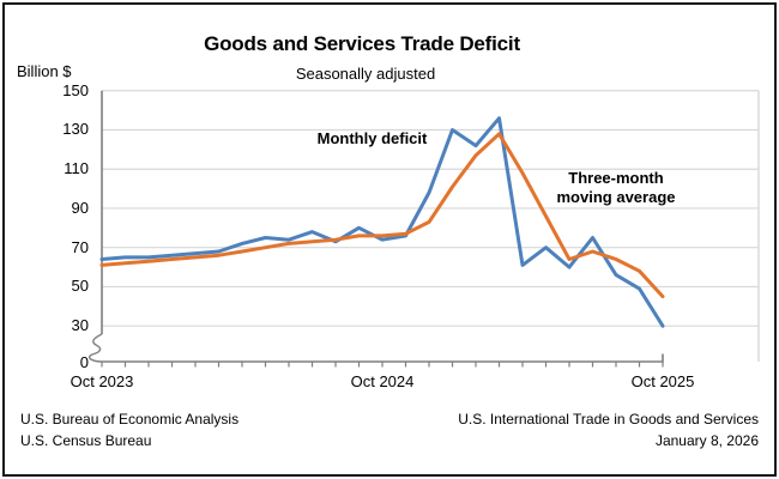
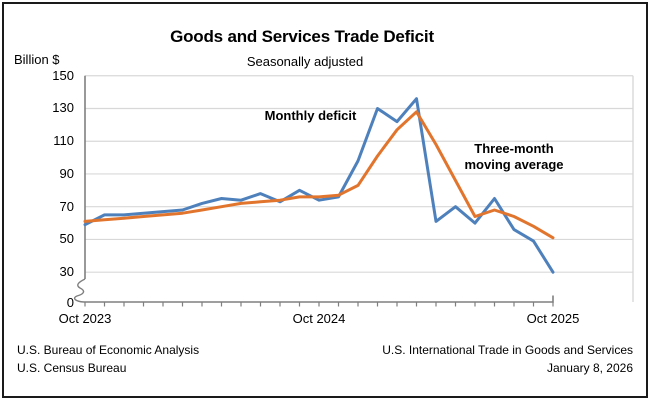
Monthly deficit/Oct 2023: 64 -> 59
Three-month moving average/Oct 2025: 45 -> 51
